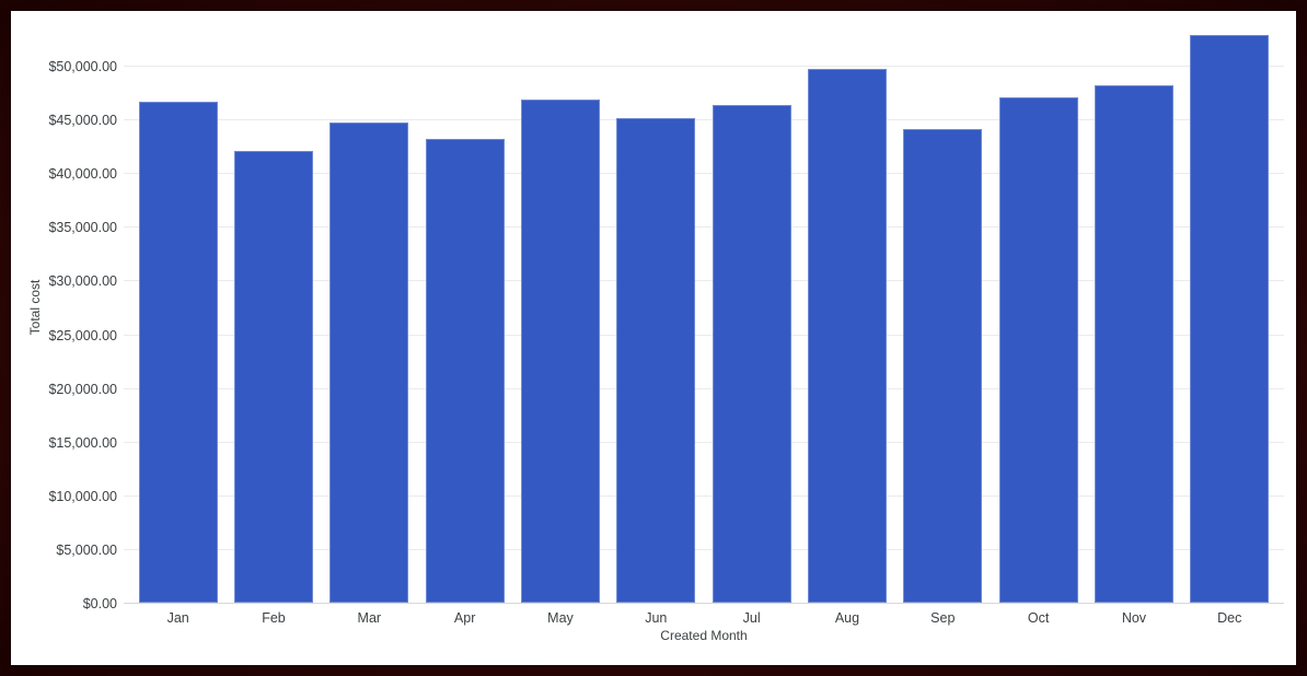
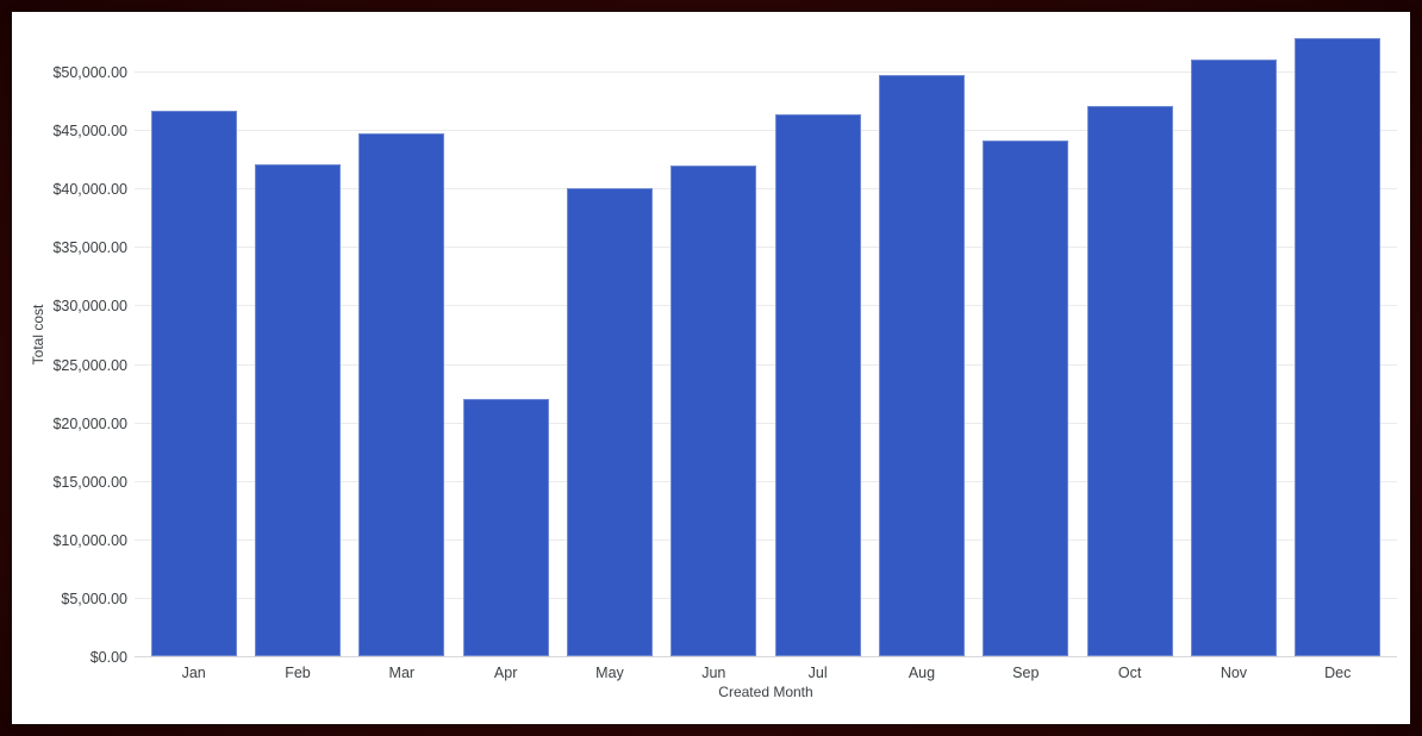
Apr: $43000 -> $22000
May: $47000 -> $40000
Jun: $45000 -> $42000
Nov: $48000 -> $51000
